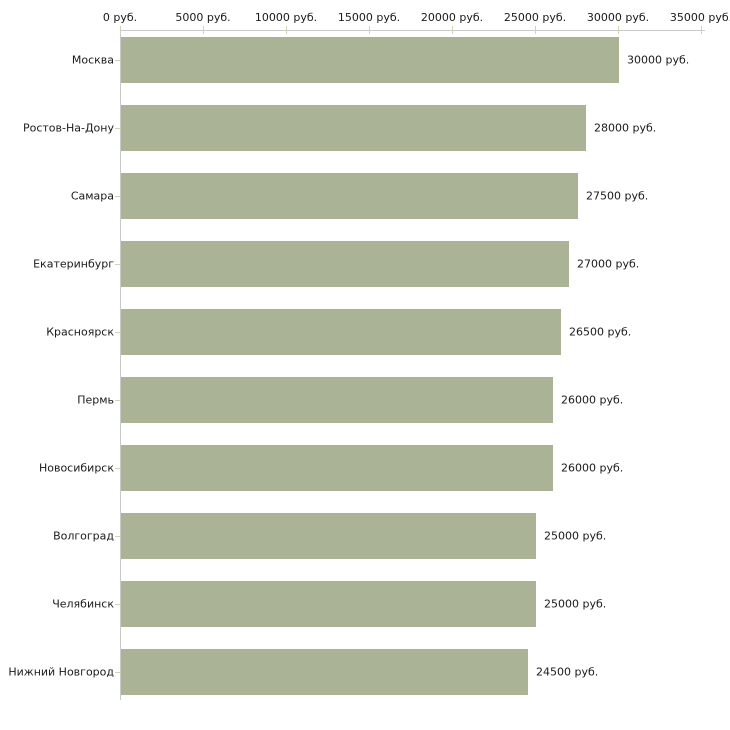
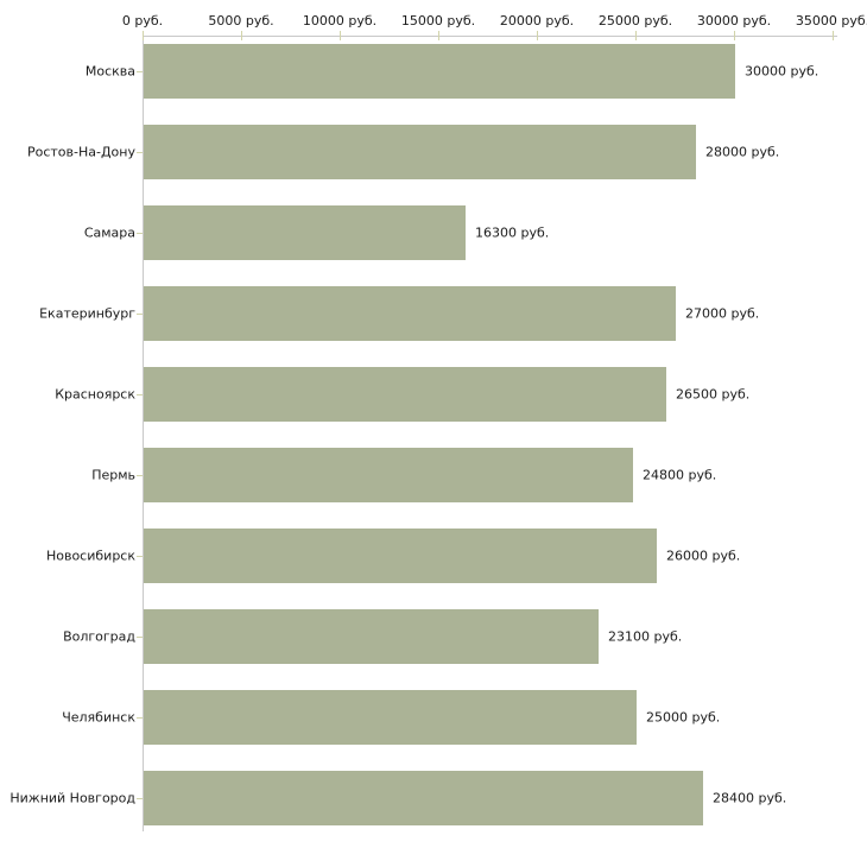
Самара: 27500 -> 16300
Пермь: 26000 -> 24800
Волгоград: 25000 -> 23100
Нижний Новгород: 24500 -> 28400
